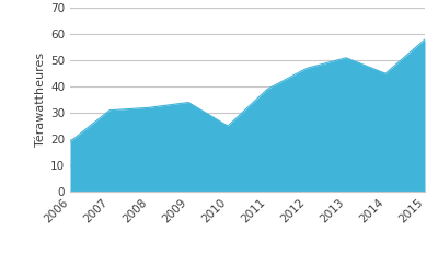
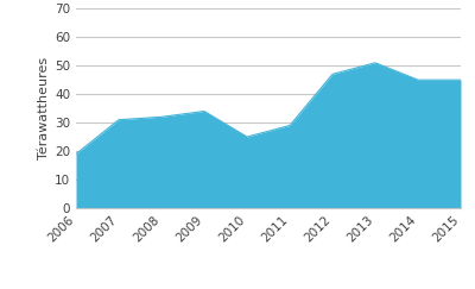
2011: 39 -> 29
2015: 58 -> 45
